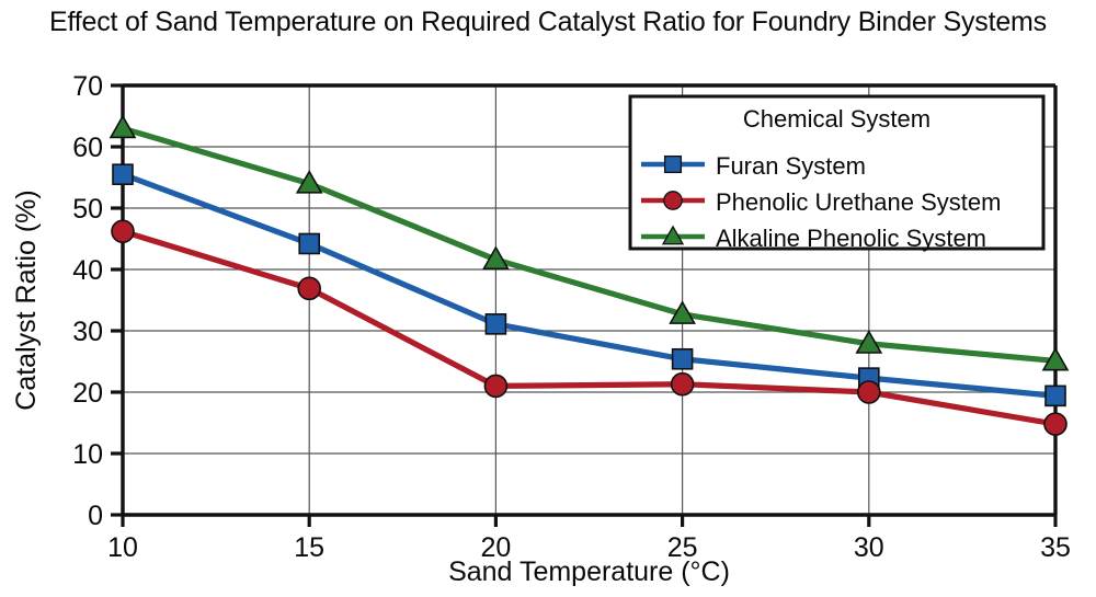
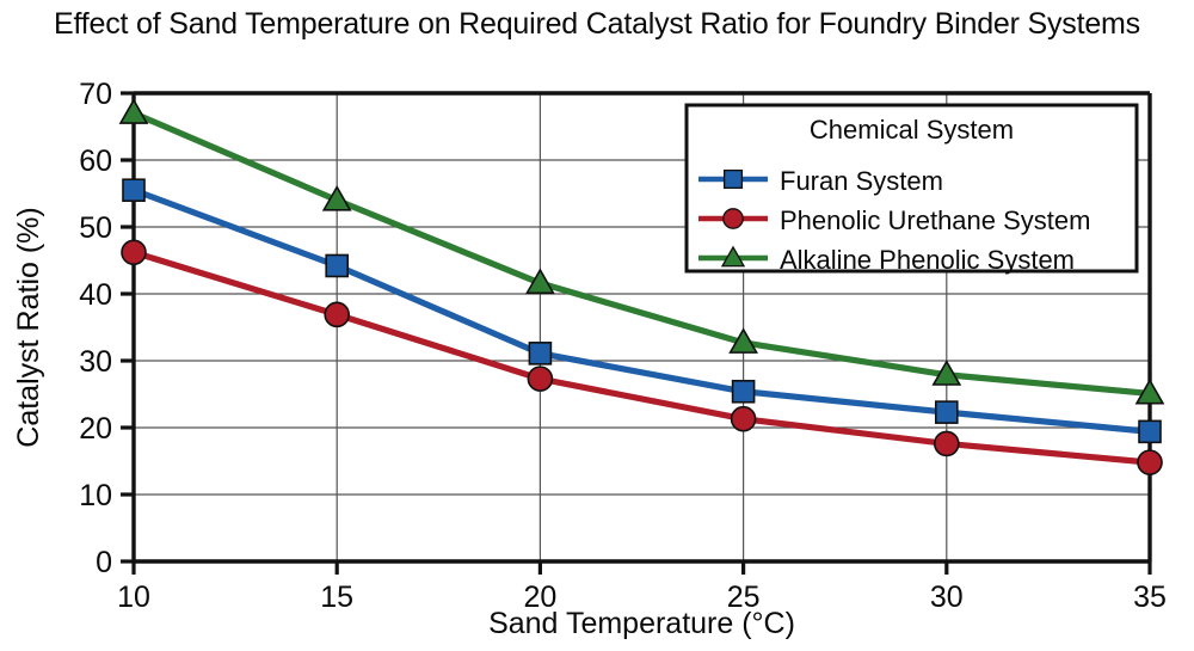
Alkaline Phenolic System/10: 63 -> 67
Phenolic Urethane System/20: 21 -> 27
Phenolic Urethane System/30: 20 -> 18
